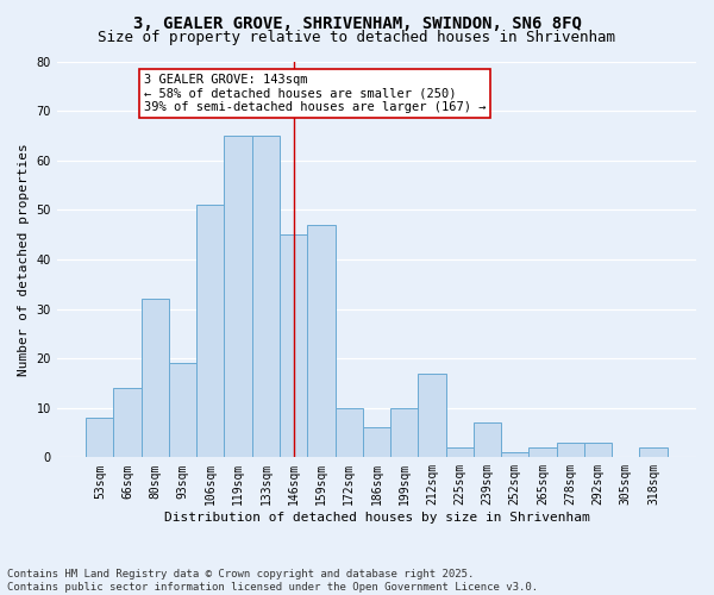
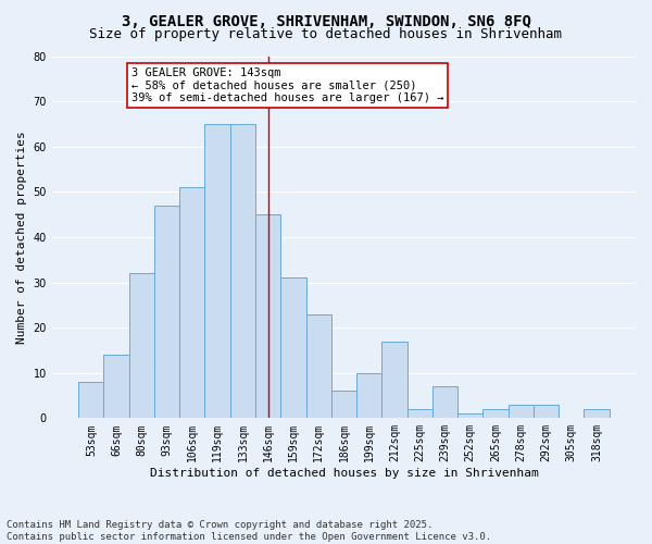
93sqm: 19 -> 47
159sqm: 47 -> 31
172sqm: 10 -> 23
